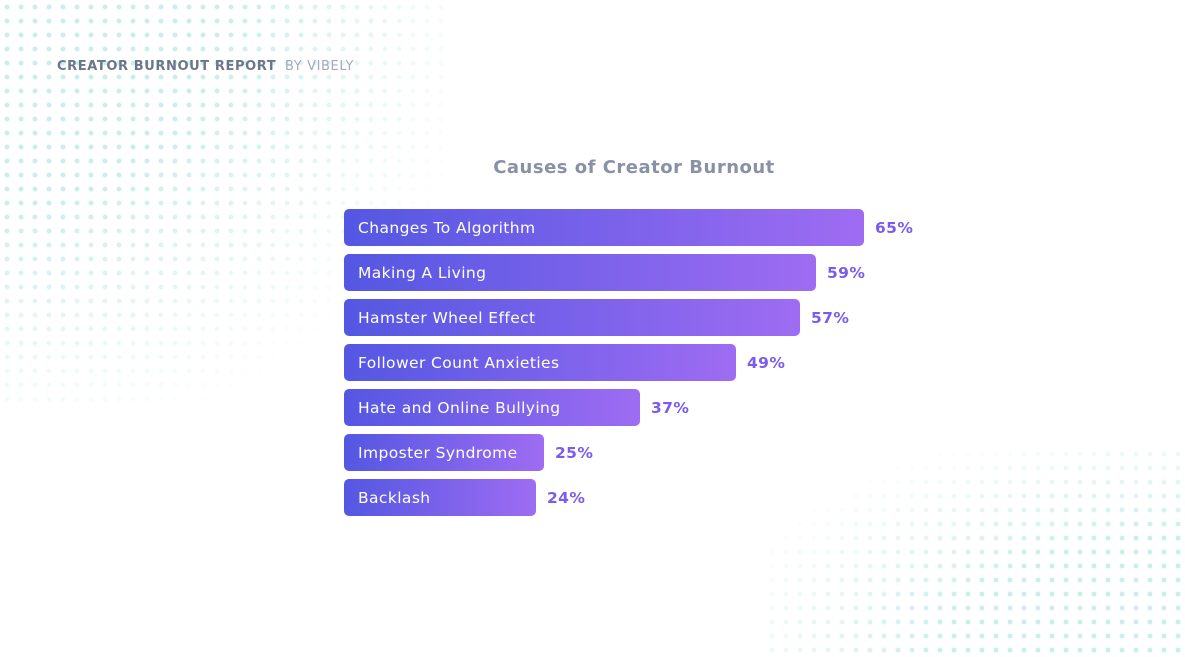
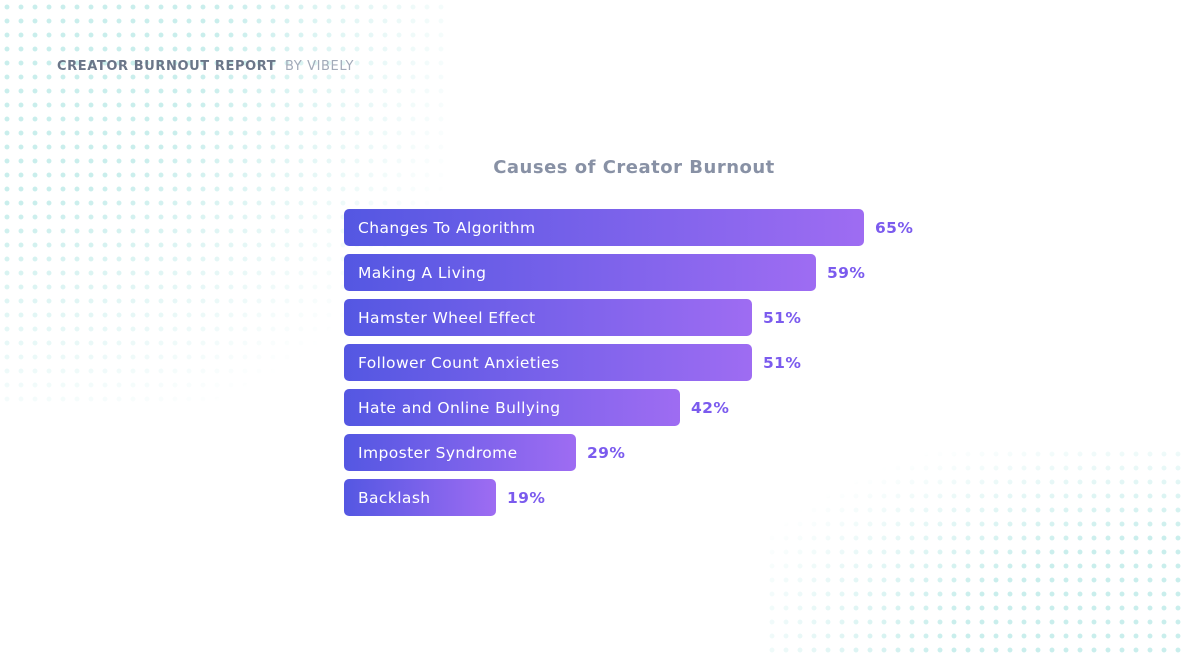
Hamster Wheel Effect: 57% -> 51%
Follower Count Anxieties: 49% -> 51%
Hate and Online Bullying: 37% -> 42%
Imposter Syndrome: 25% -> 29%
Backlash: 24% -> 19%
